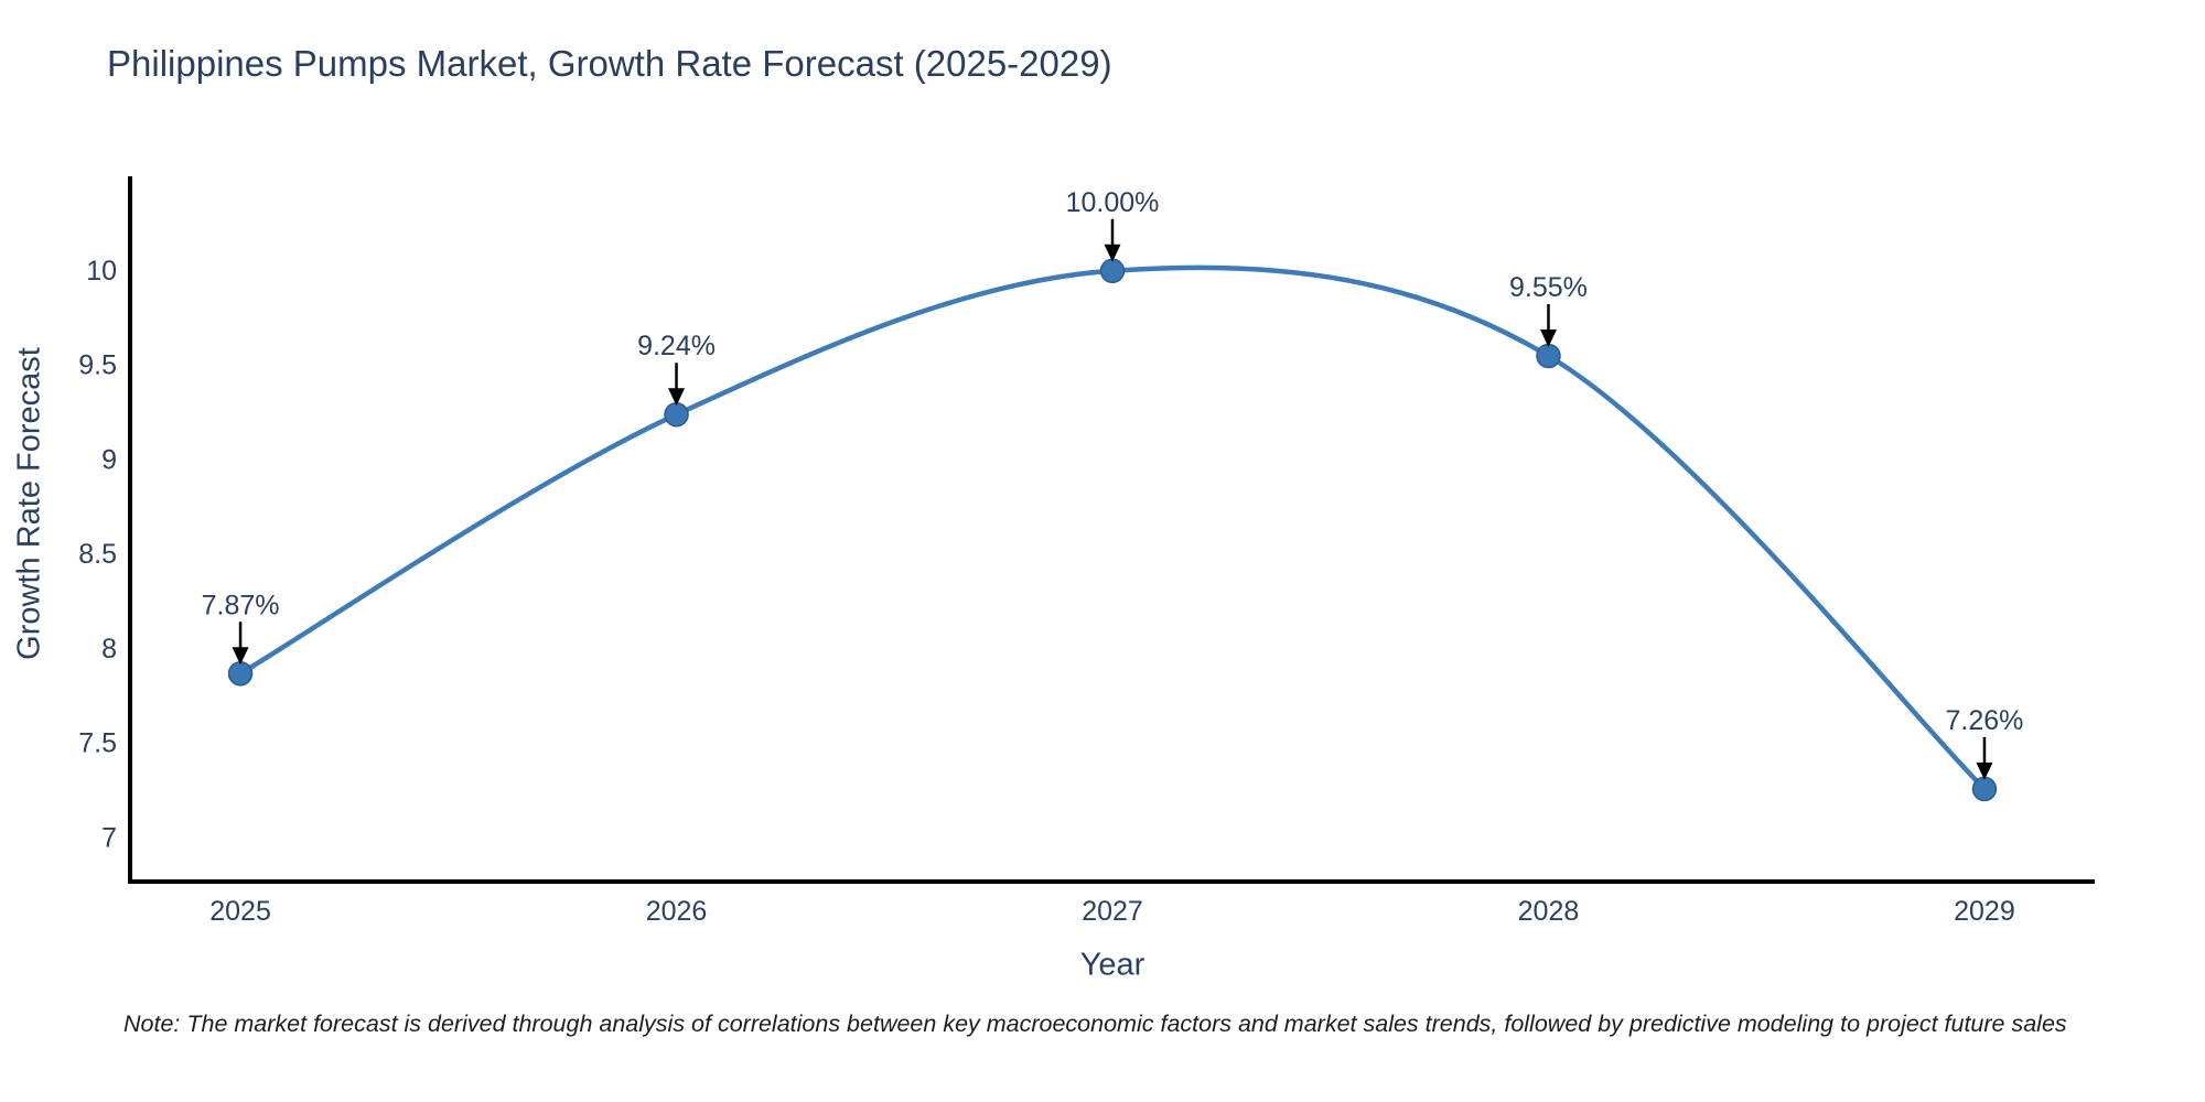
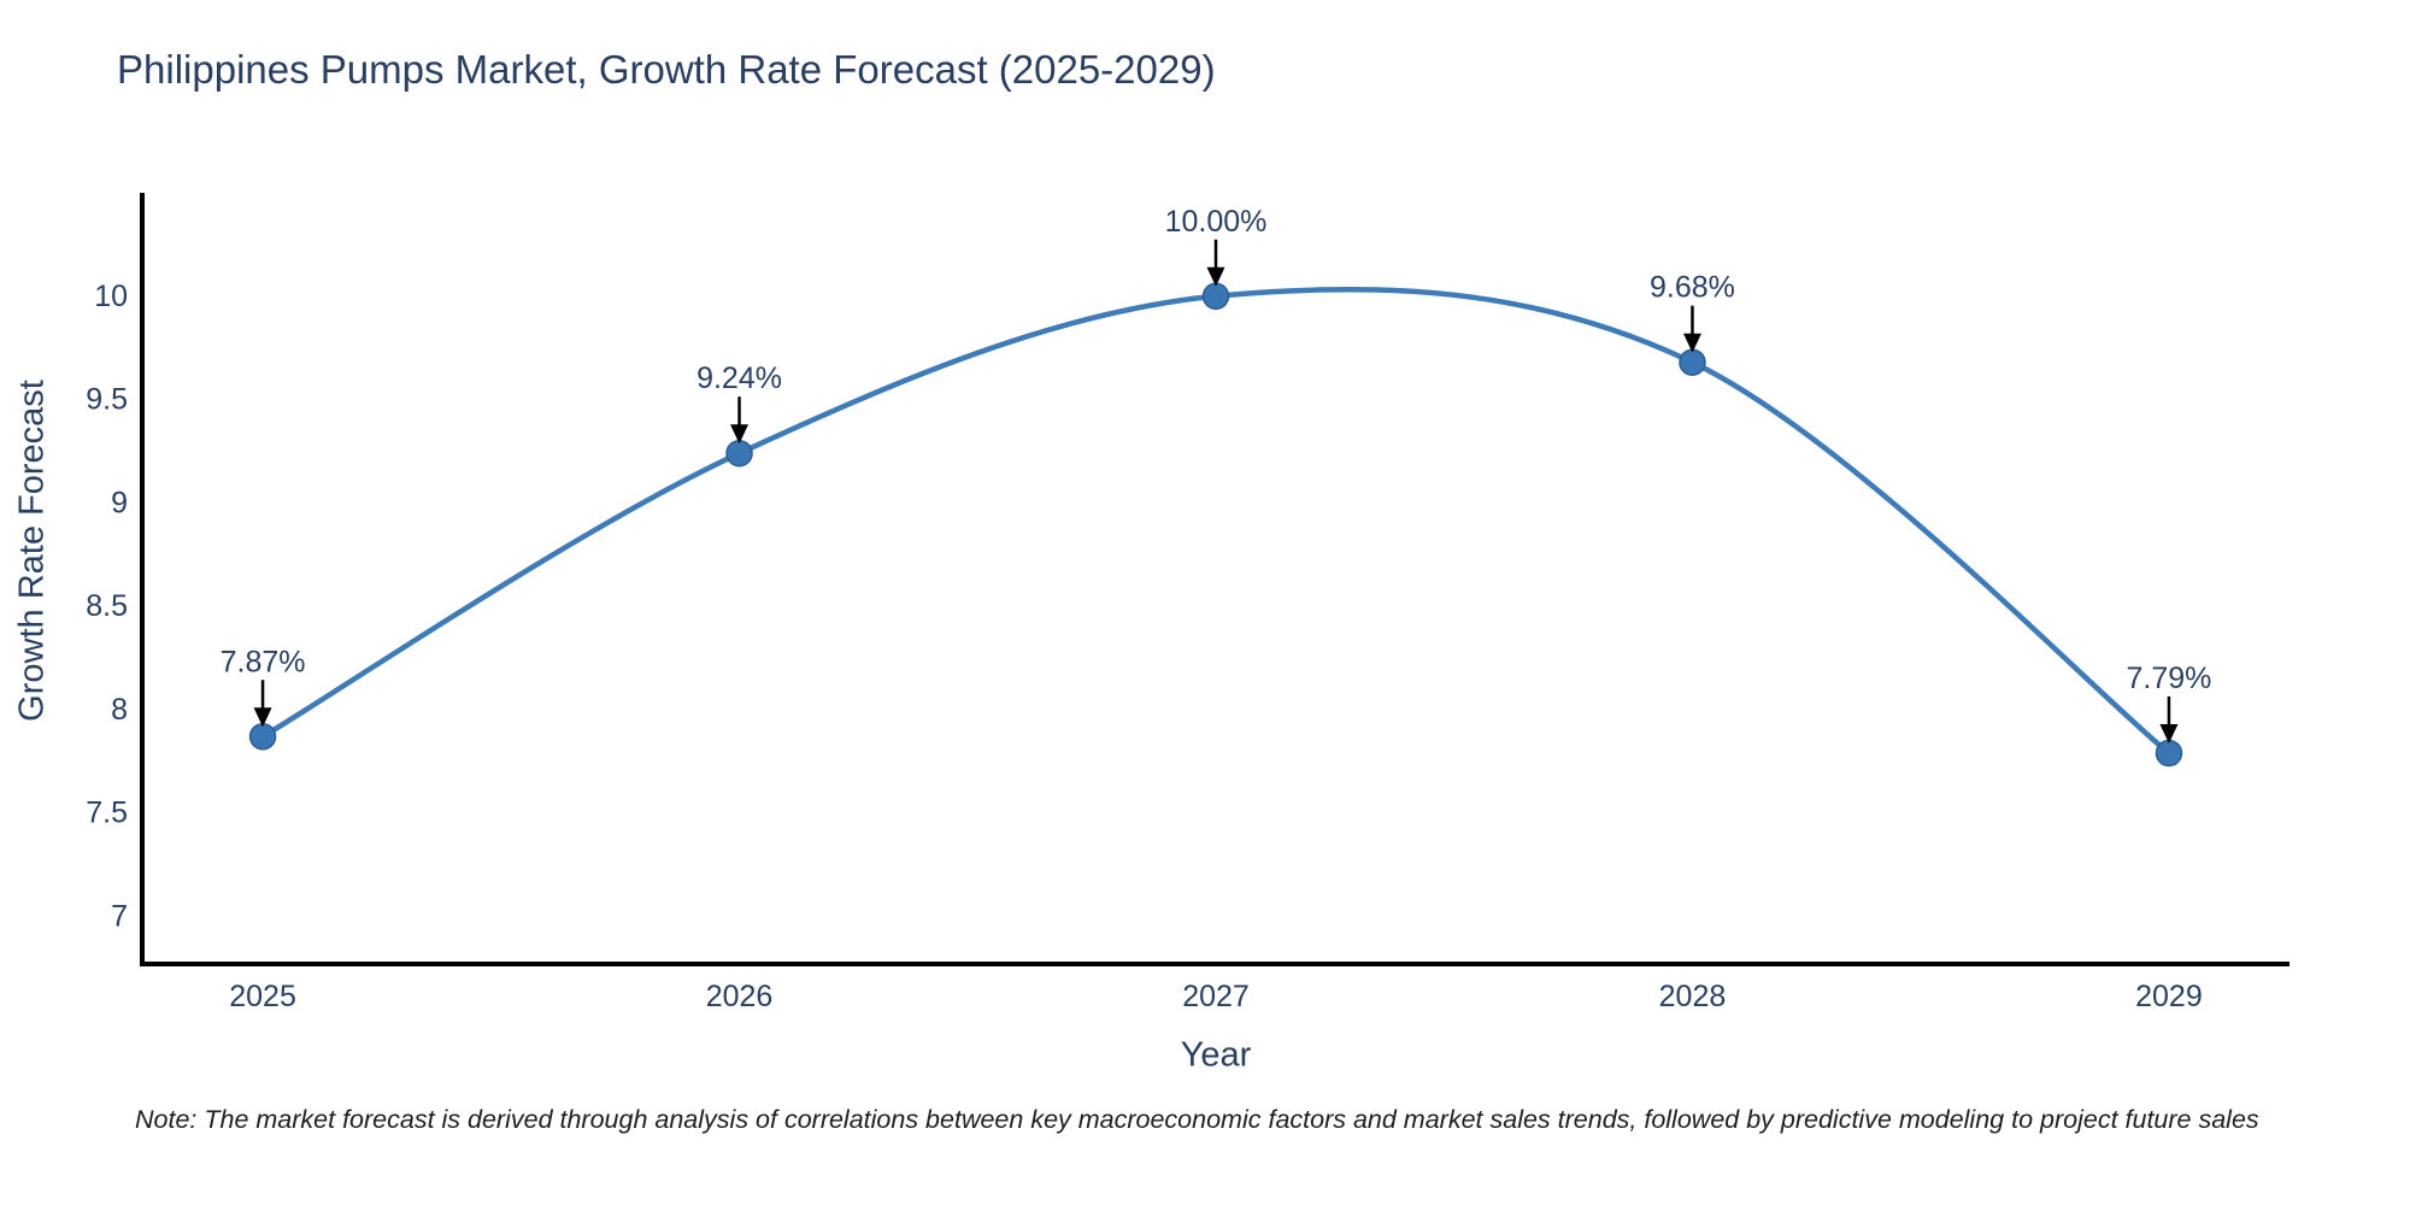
2028: 9.55% -> 9.68%
2029: 7.26% -> 7.79%
